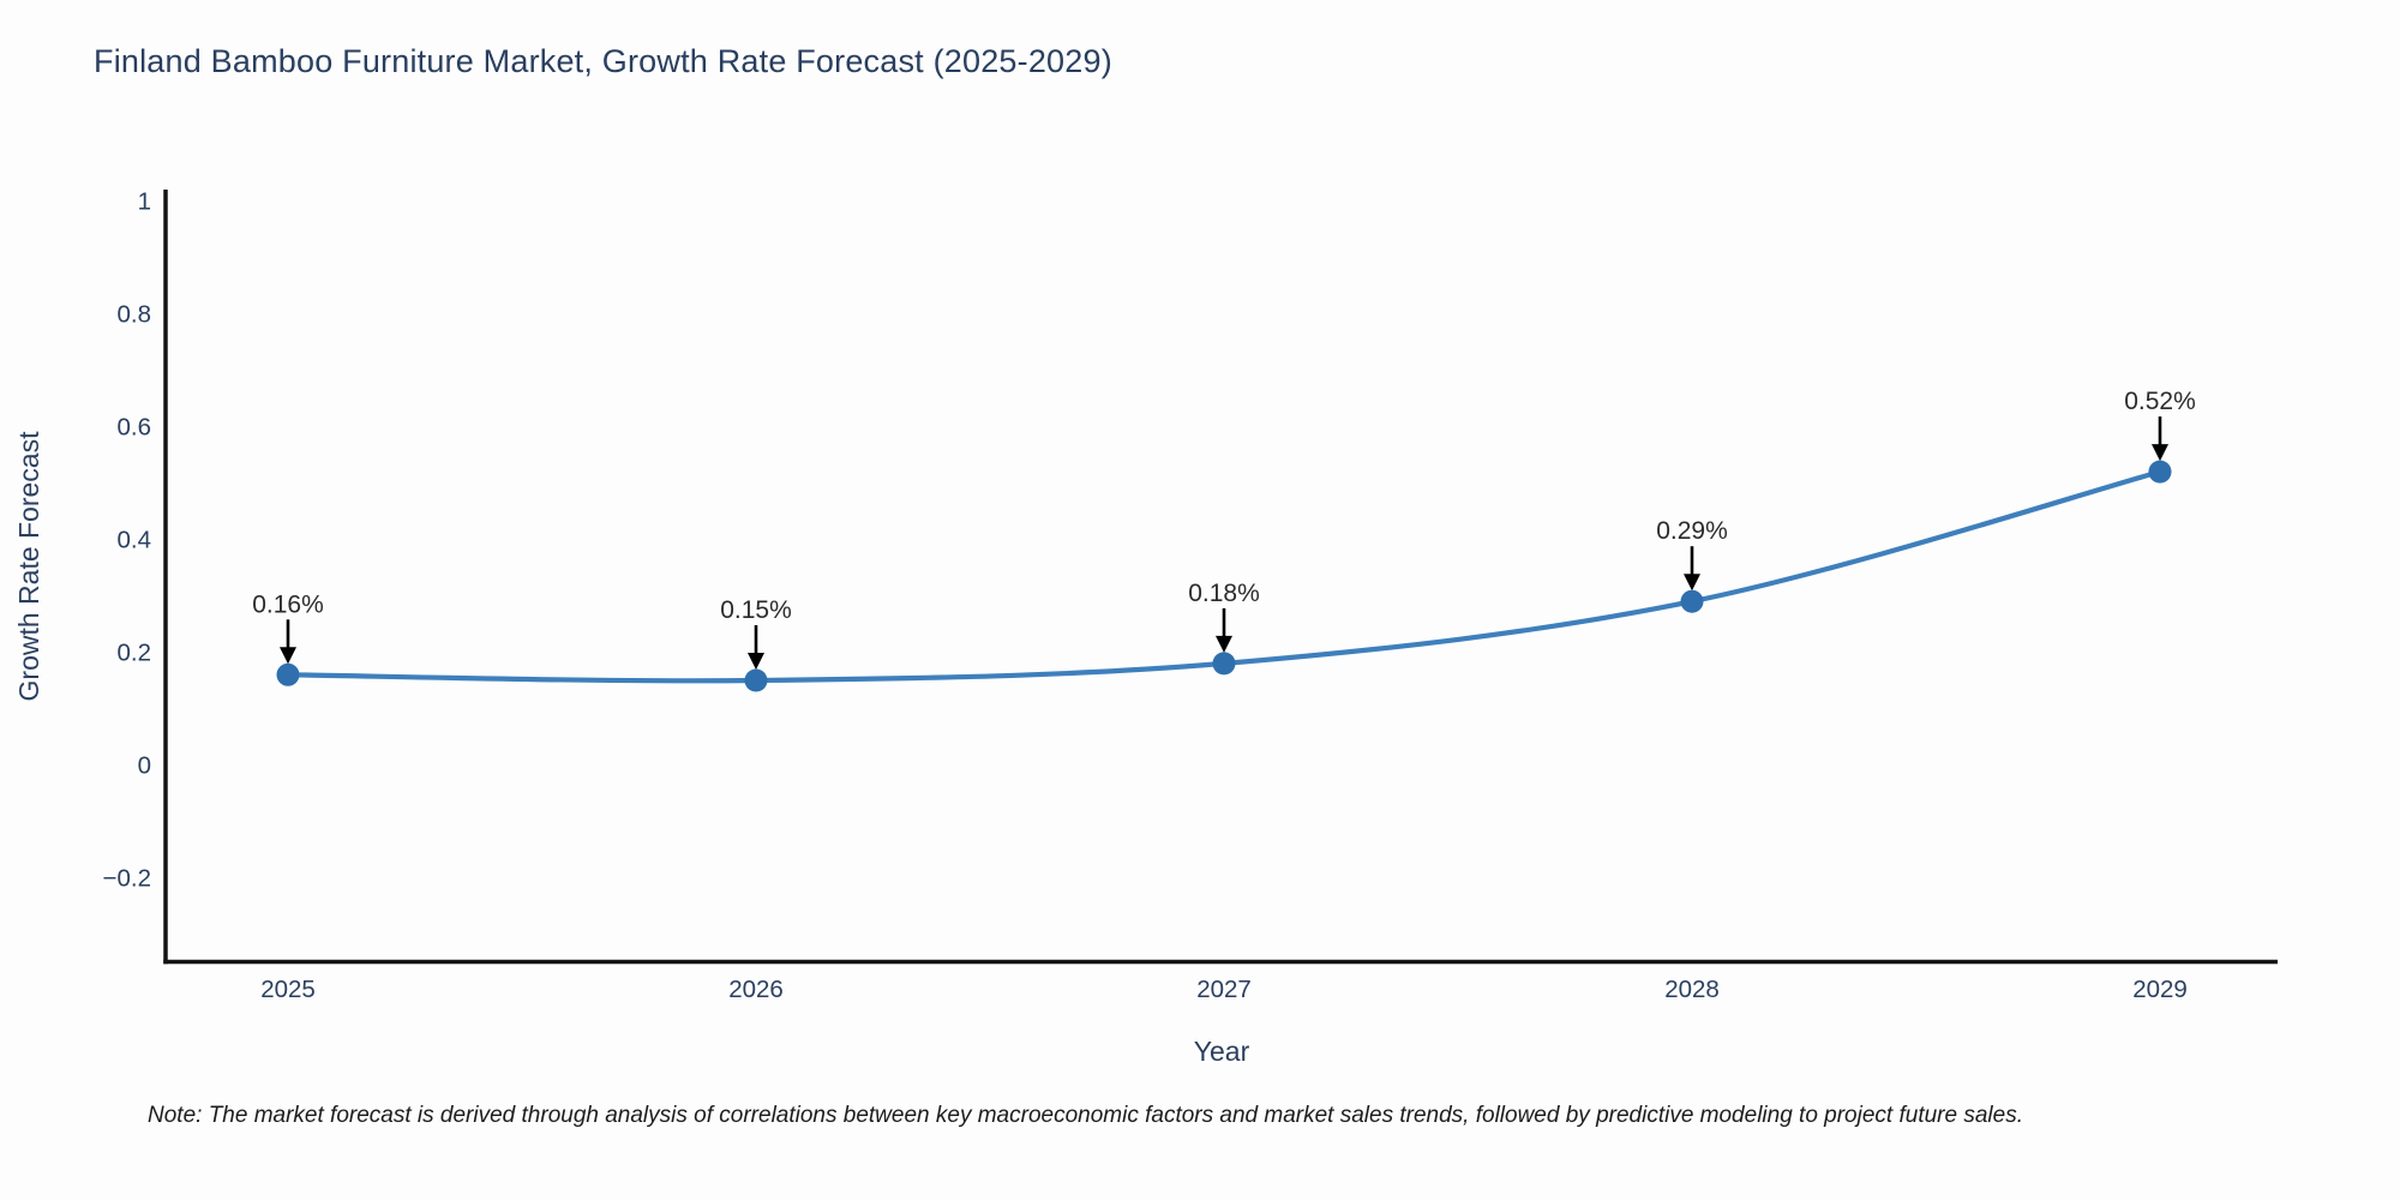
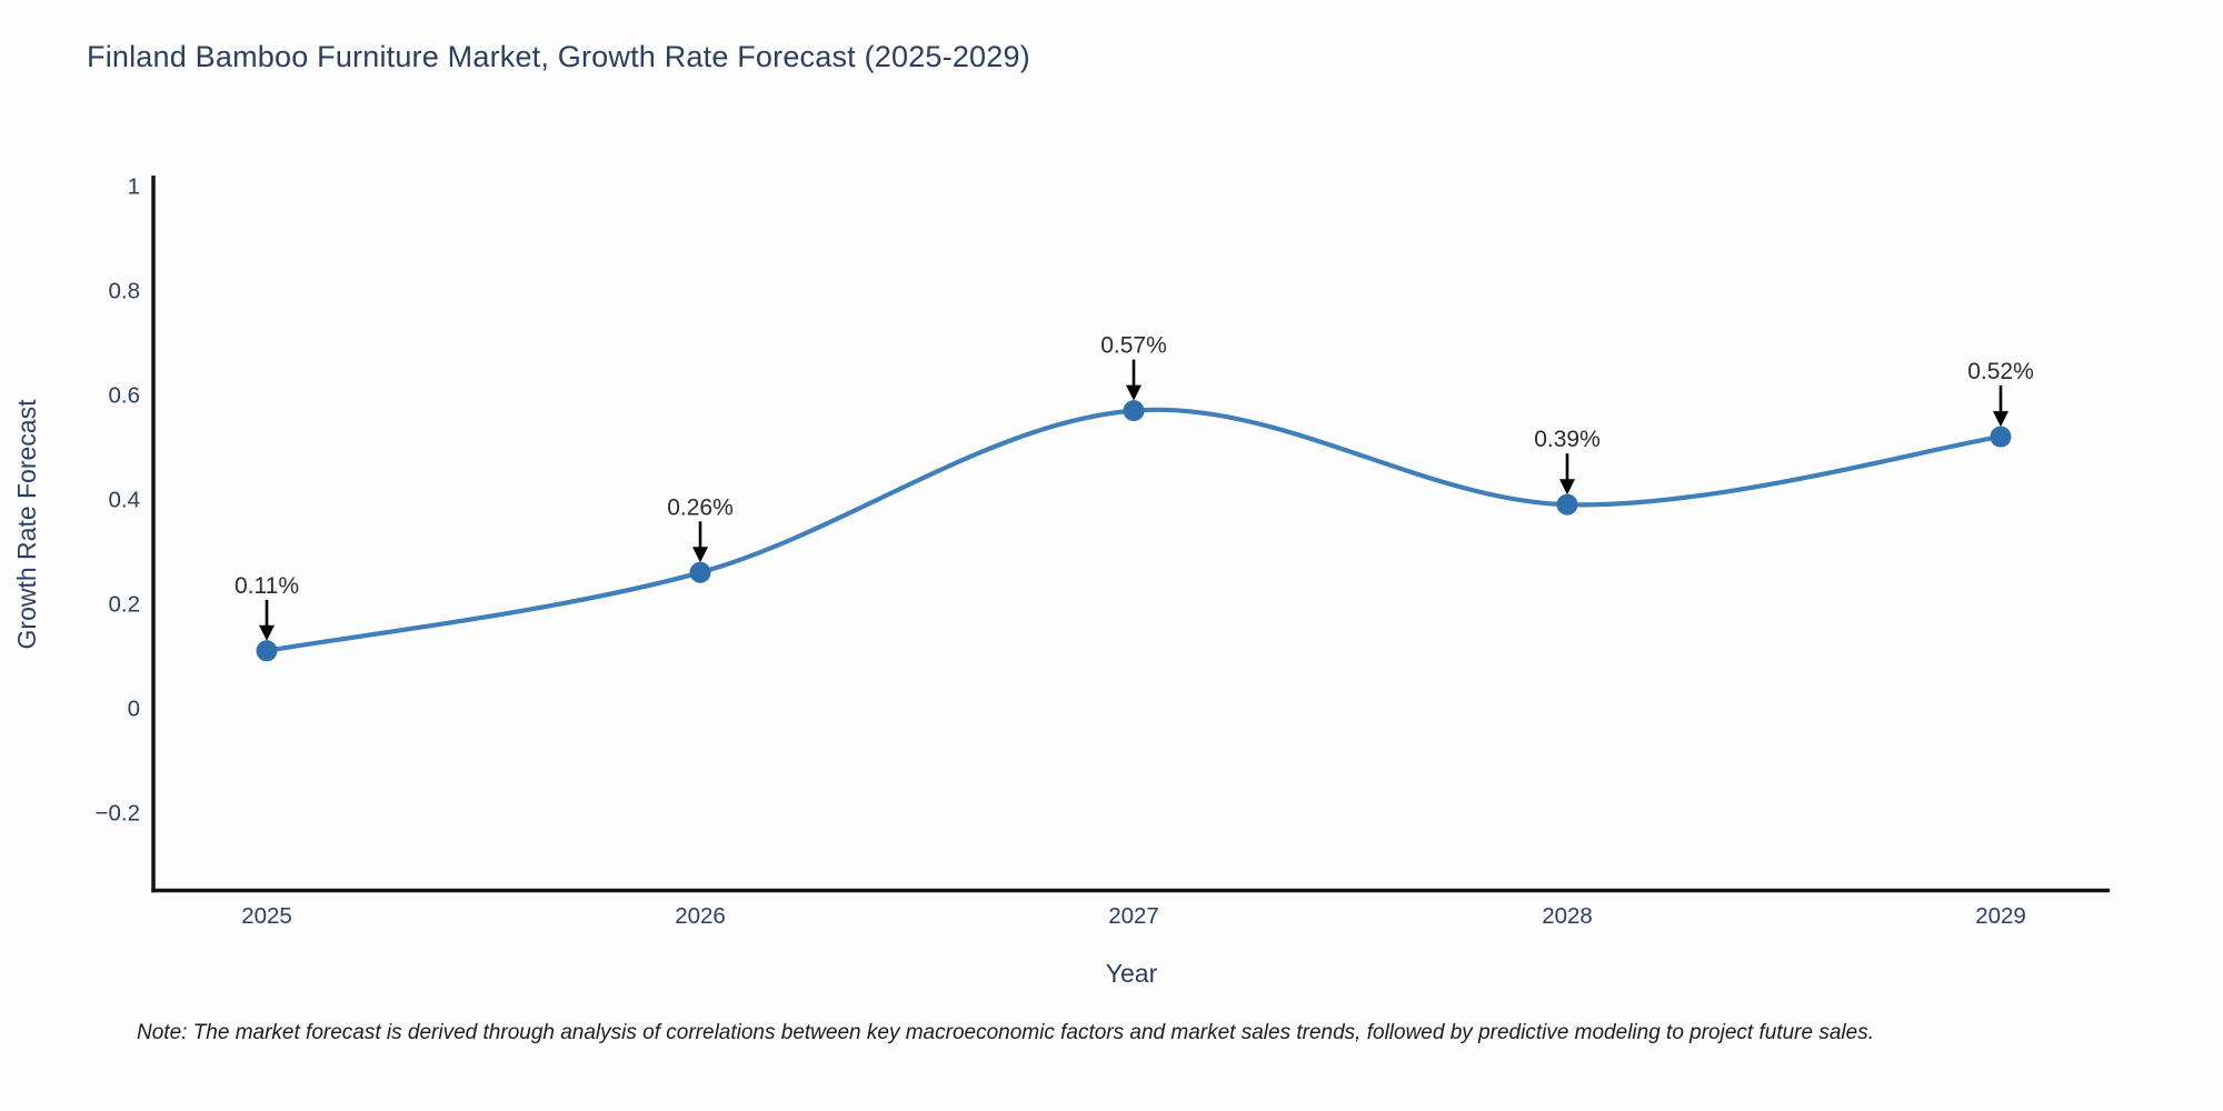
2025: 0.16% -> 0.11%
2026: 0.15% -> 0.26%
2027: 0.18% -> 0.57%
2028: 0.29% -> 0.39%
